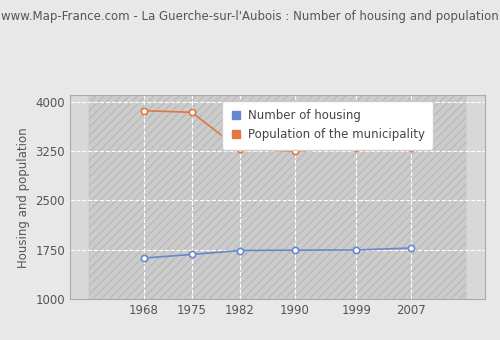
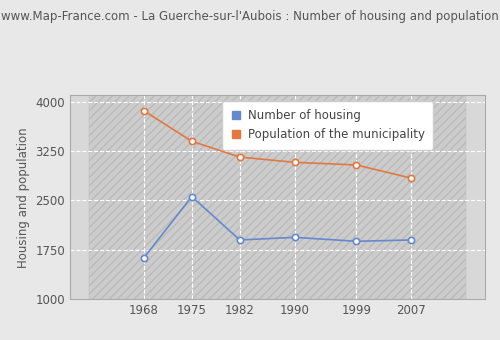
Number of housing/1975: 1680 -> 2560
Population of the municipality/1975: 3840 -> 3400
Number of housing/1982: 1740 -> 1900
Population of the municipality/1982: 3280 -> 3160
Number of housing/1990: 1740 -> 1940
Population of the municipality/1990: 3250 -> 3080
Number of housing/1999: 1750 -> 1880
Population of the municipality/1999: 3300 -> 3040
Number of housing/2007: 1780 -> 1900
Population of the municipality/2007: 3300 -> 2840
